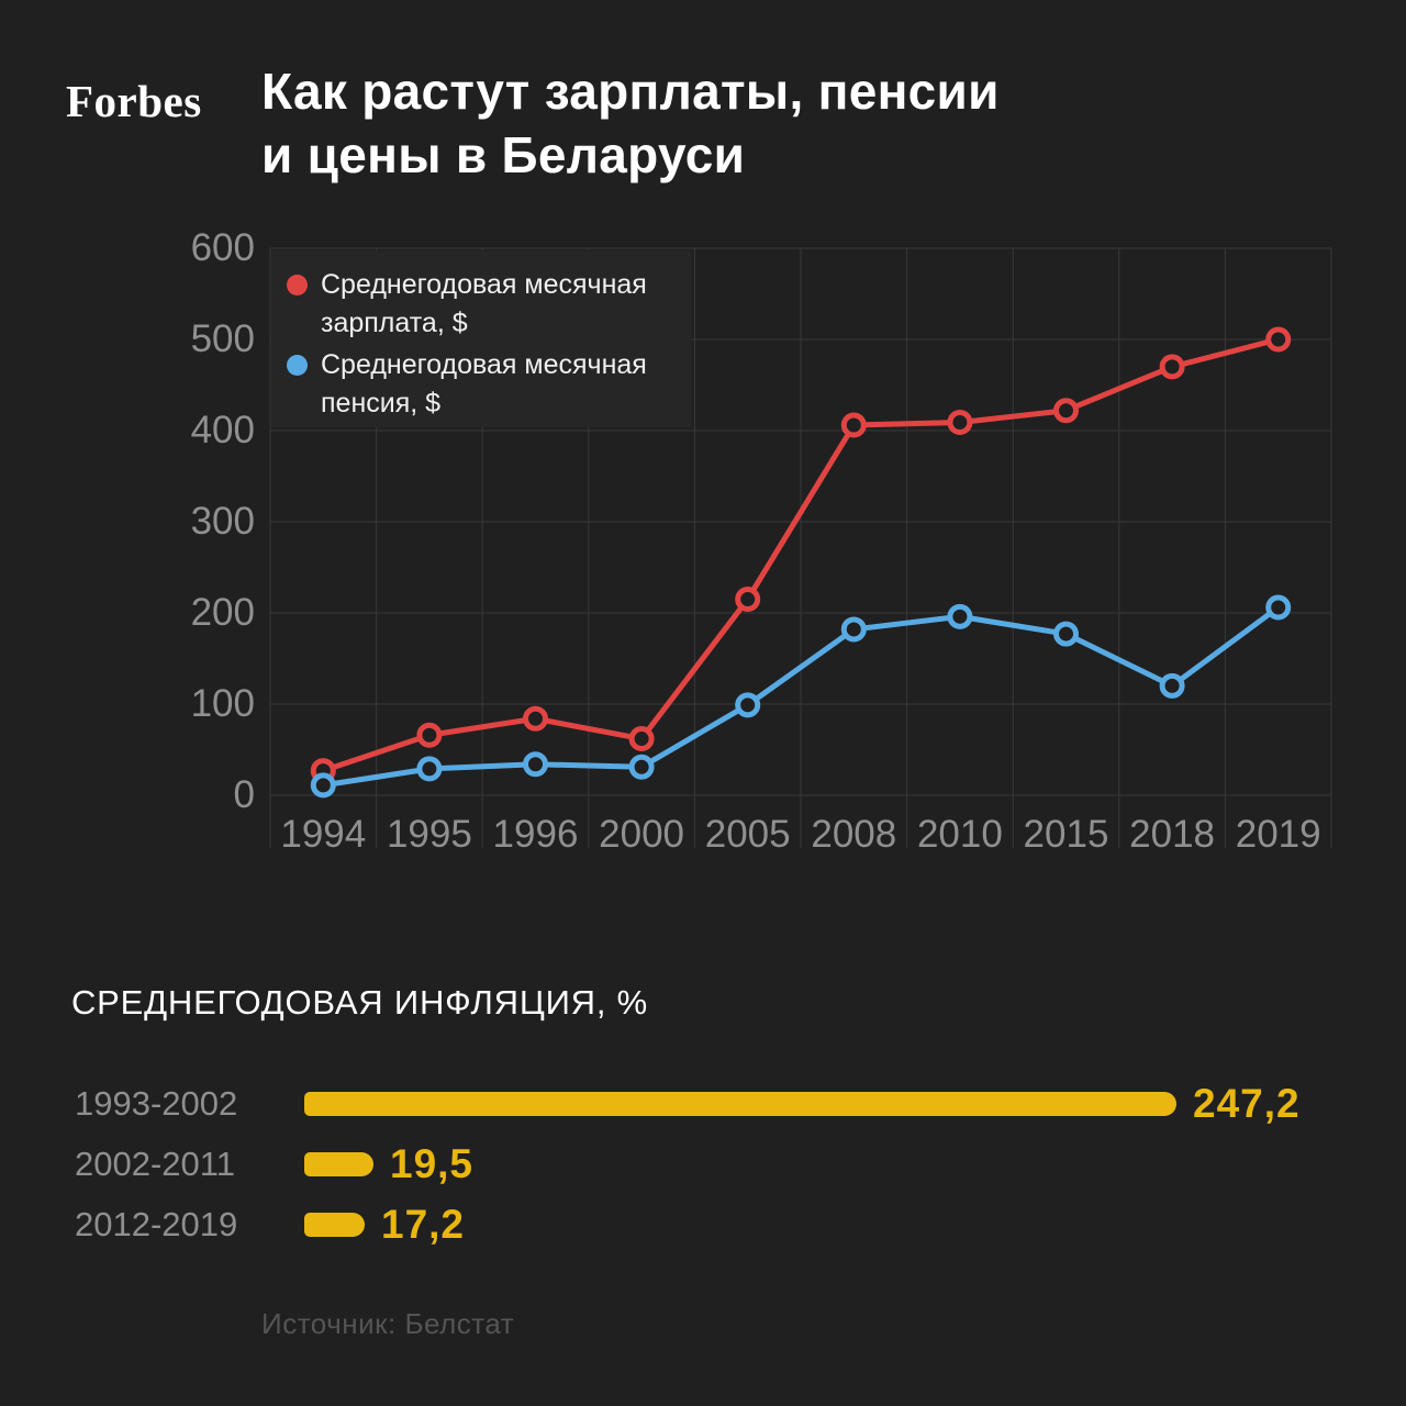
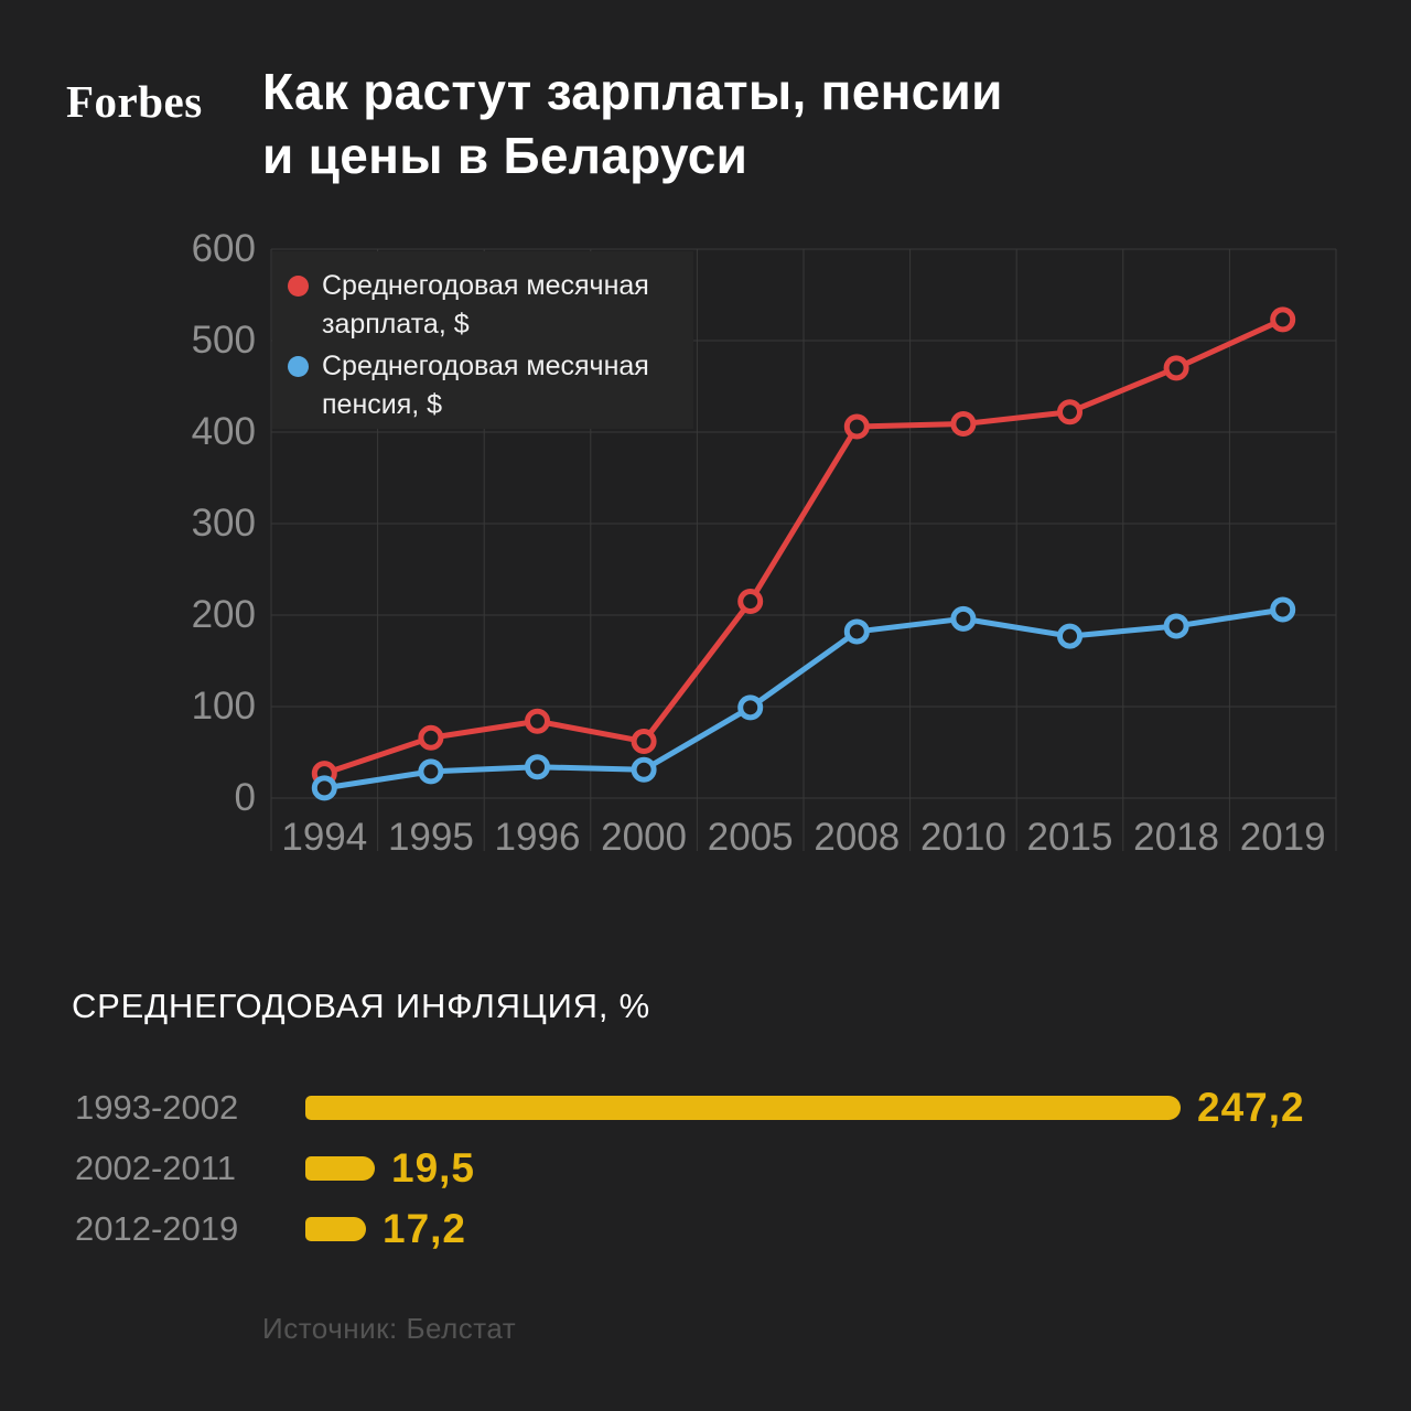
Среднегодовая месячная пенсия, $/2018: 120 -> 190
Среднегодовая месячная зарплата, $/2019: 500 -> 520
